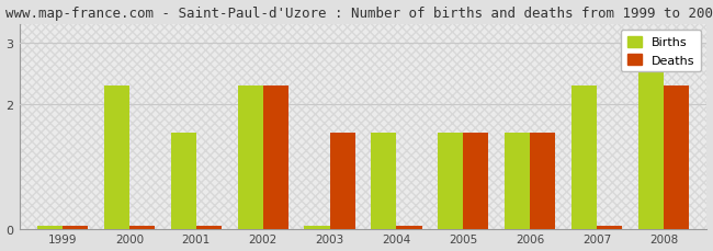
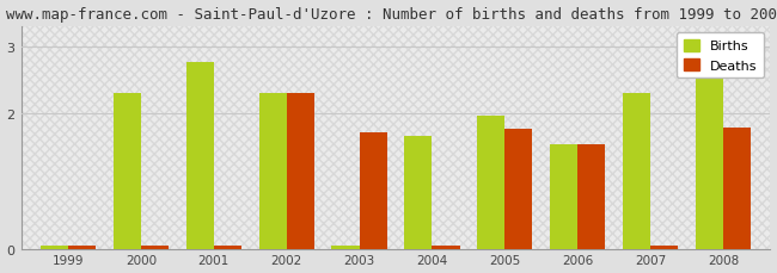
Births/2001: 1.55 -> 2.76
Deaths/2003: 1.55 -> 1.72
Births/2004: 1.55 -> 1.66
Births/2005: 1.55 -> 1.96
Deaths/2005: 1.55 -> 1.78
Deaths/2008: 2.30 -> 1.80
